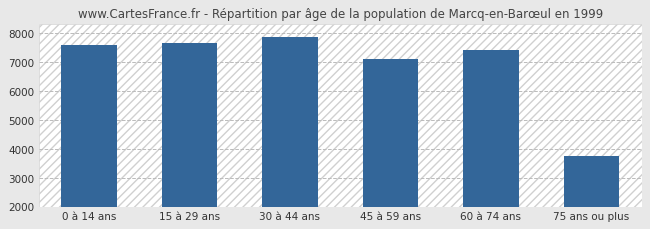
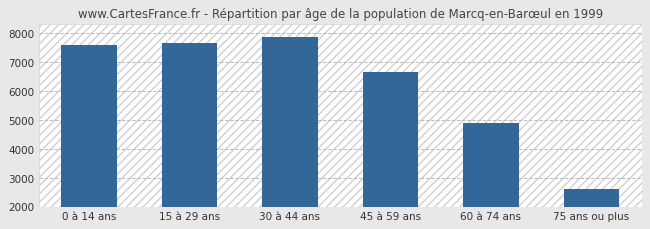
45 à 59 ans: 7100 -> 6650
60 à 74 ans: 7400 -> 4900
75 ans ou plus: 3750 -> 2600
